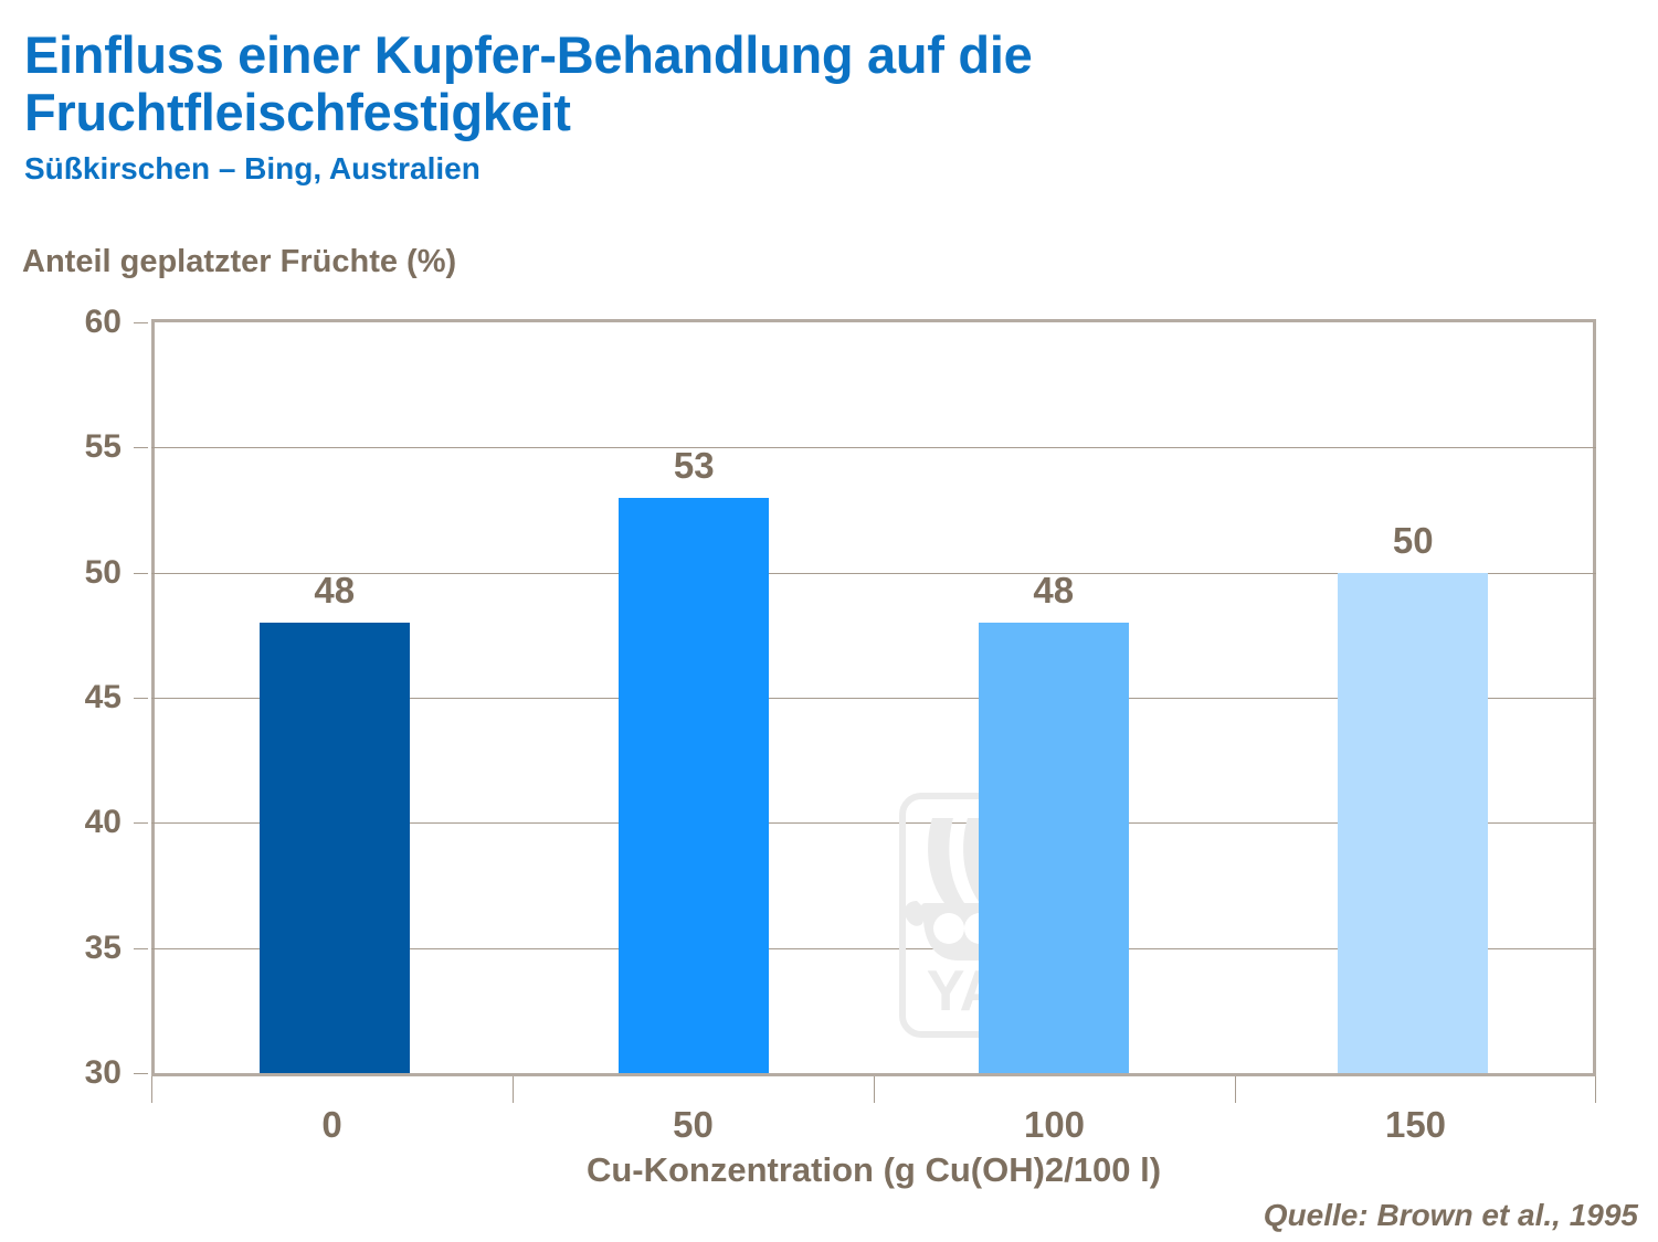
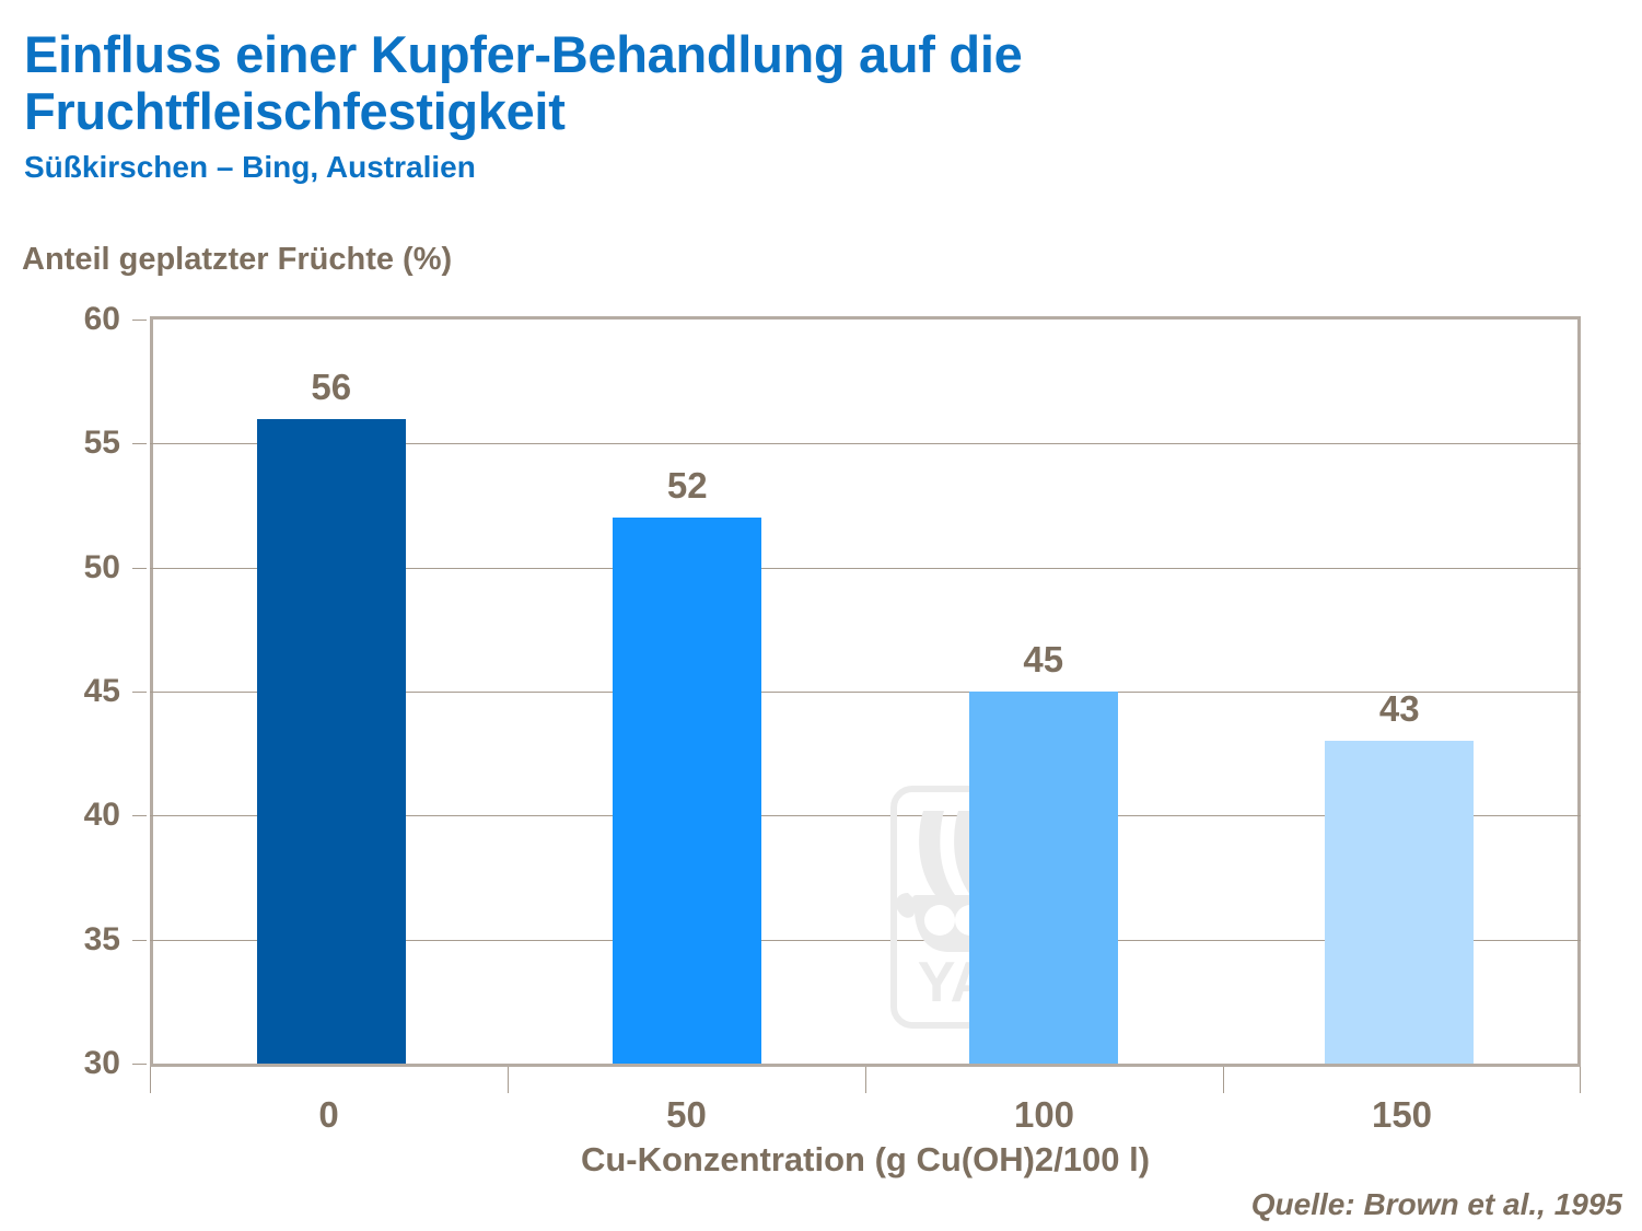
0: 48 -> 56
50: 53 -> 52
100: 48 -> 45
150: 50 -> 43
